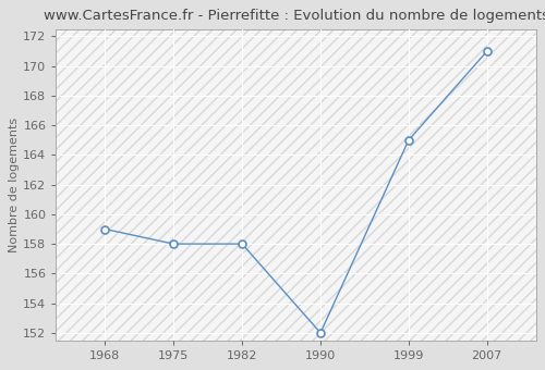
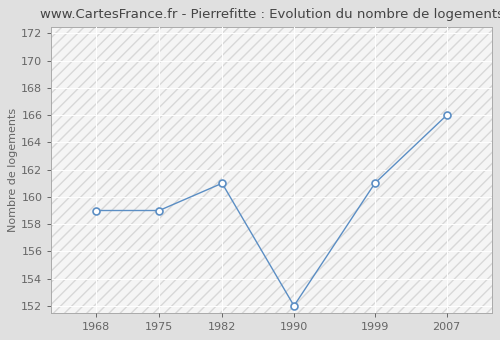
1975: 158 -> 159
1982: 158 -> 161
1999: 165 -> 161
2007: 171 -> 166
